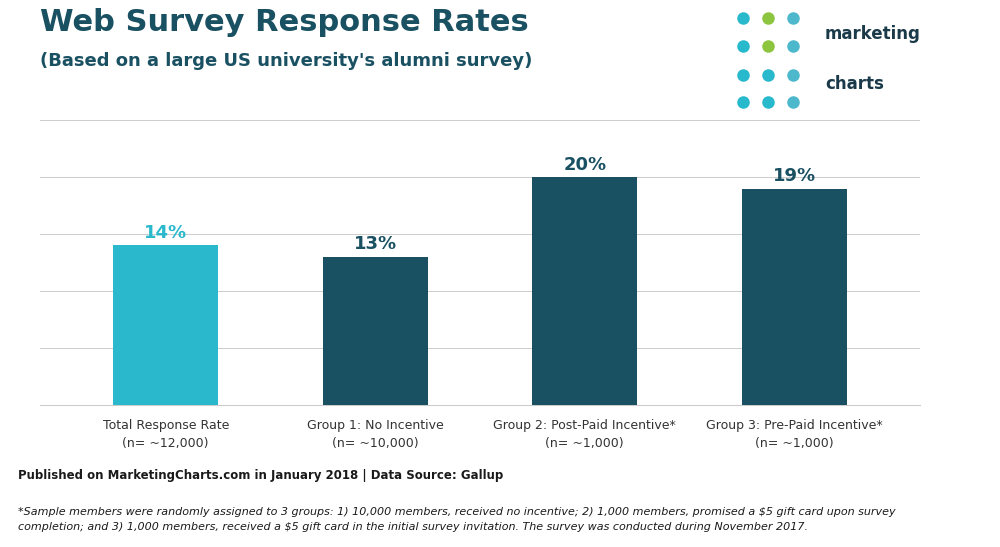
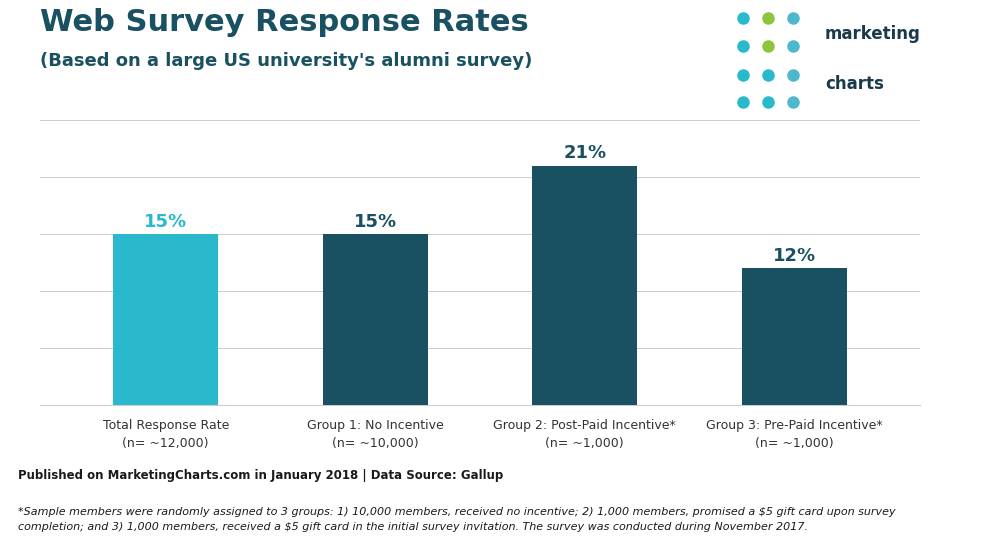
Total Response Rate (n= ~12,000): 14% -> 15%
Group 1: No Incentive (n= ~10,000): 13% -> 15%
Group 2: Post-Paid Incentive* (n= ~1,000): 20% -> 21%
Group 3: Pre-Paid Incentive* (n= ~1,000): 19% -> 12%
